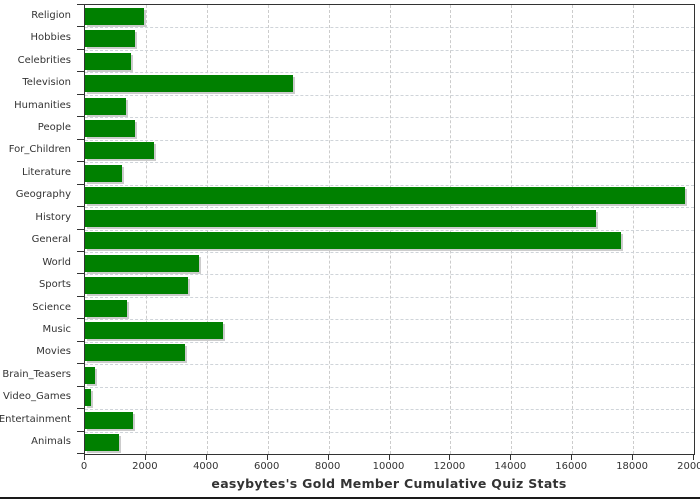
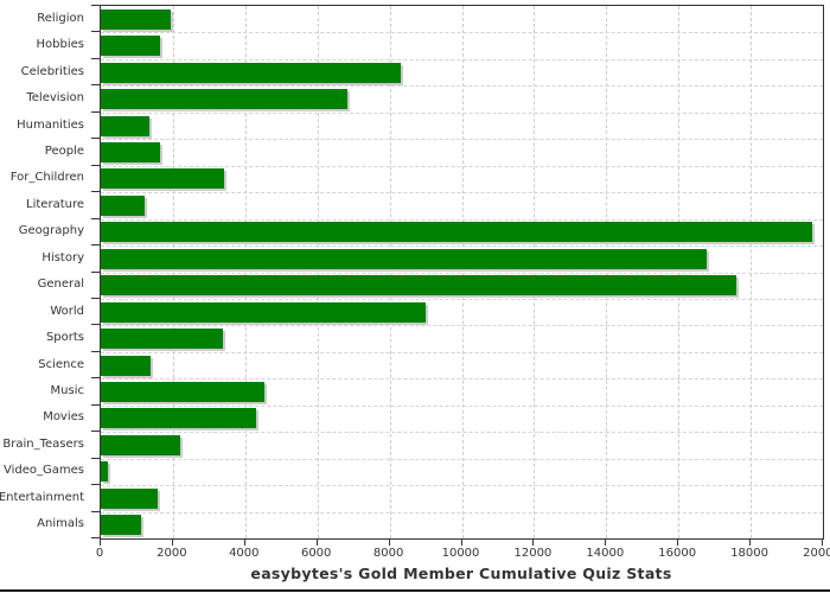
Celebrities: 1500 -> 8300
For_Children: 2300 -> 3400
World: 3700 -> 9000
Movies: 3300 -> 4300
Brain_Teasers: 300 -> 2200
